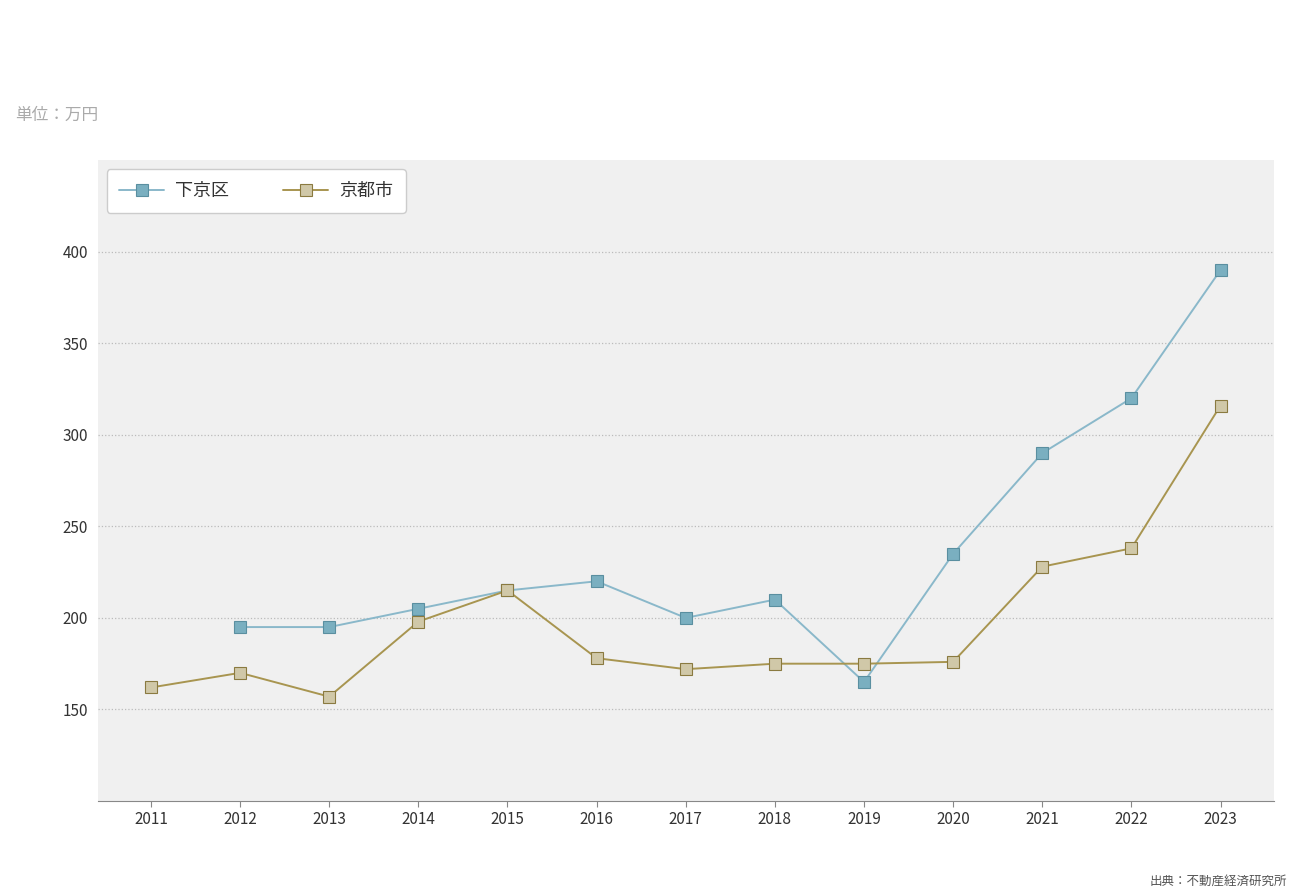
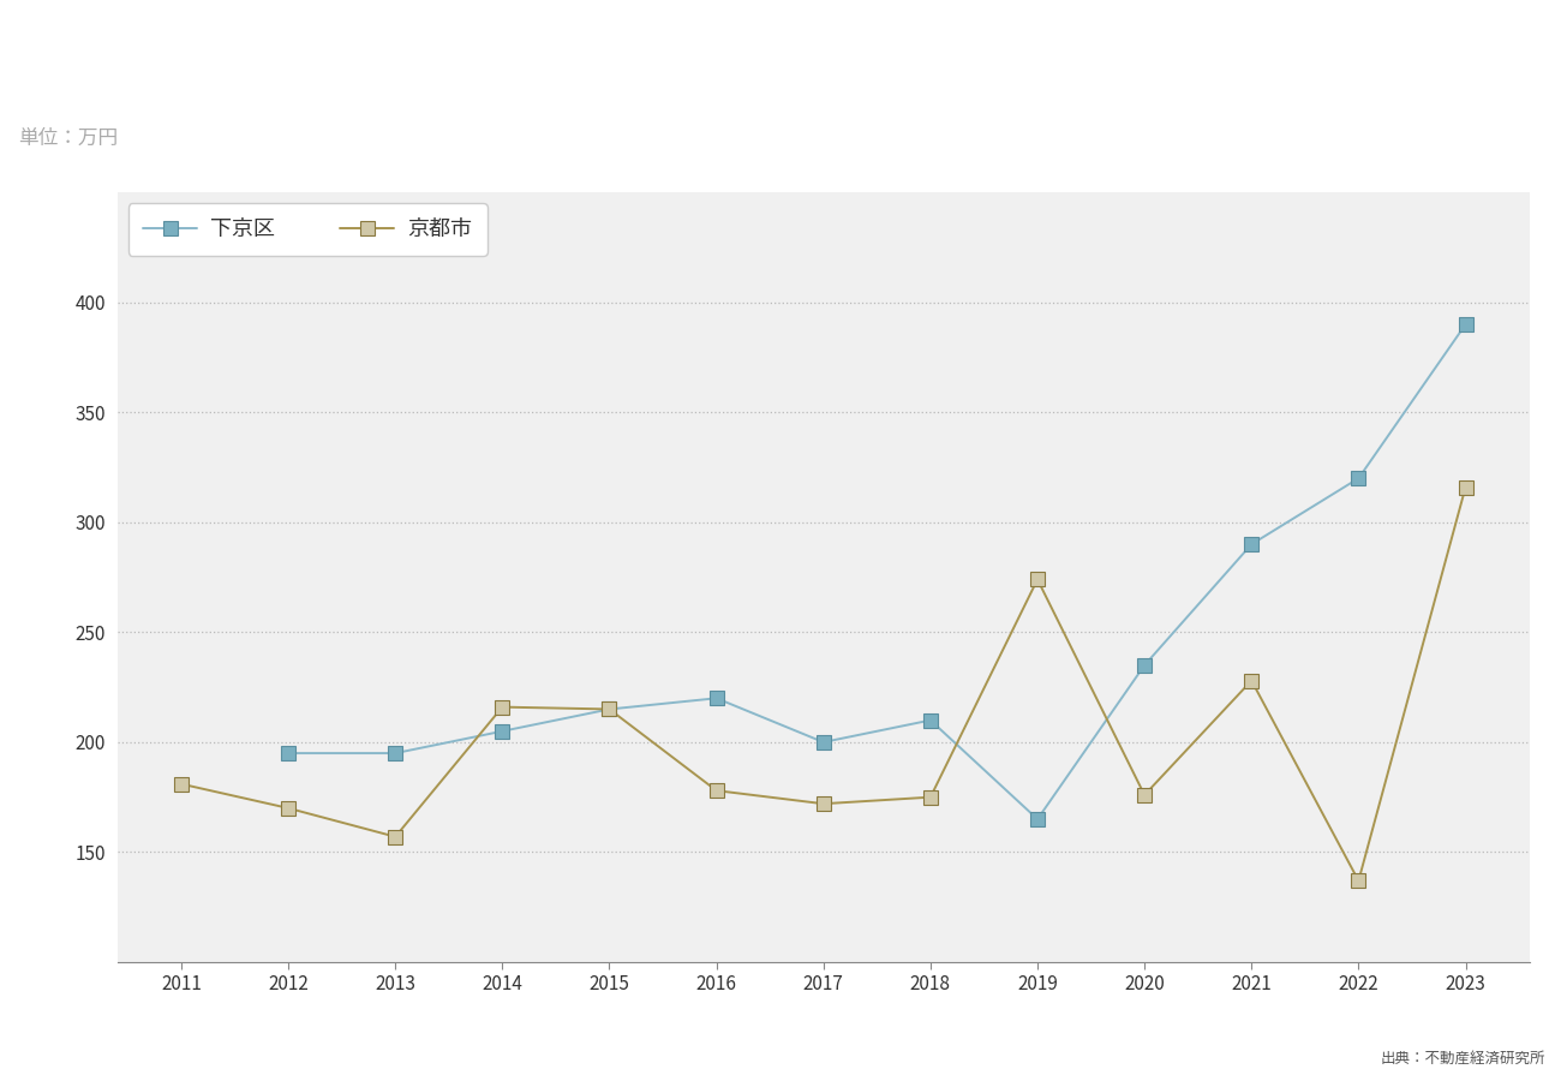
京都市/2011: 162 -> 181
京都市/2014: 198 -> 216
京都市/2019: 175 -> 274
京都市/2022: 238 -> 137
